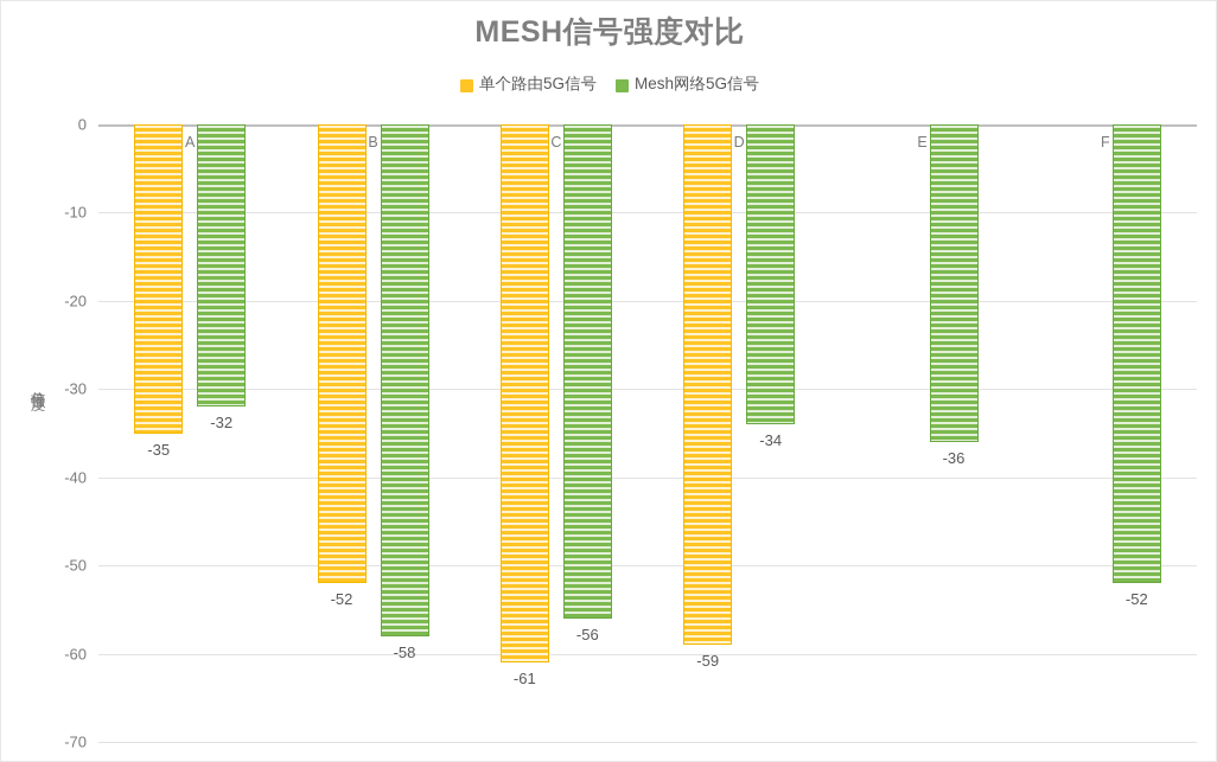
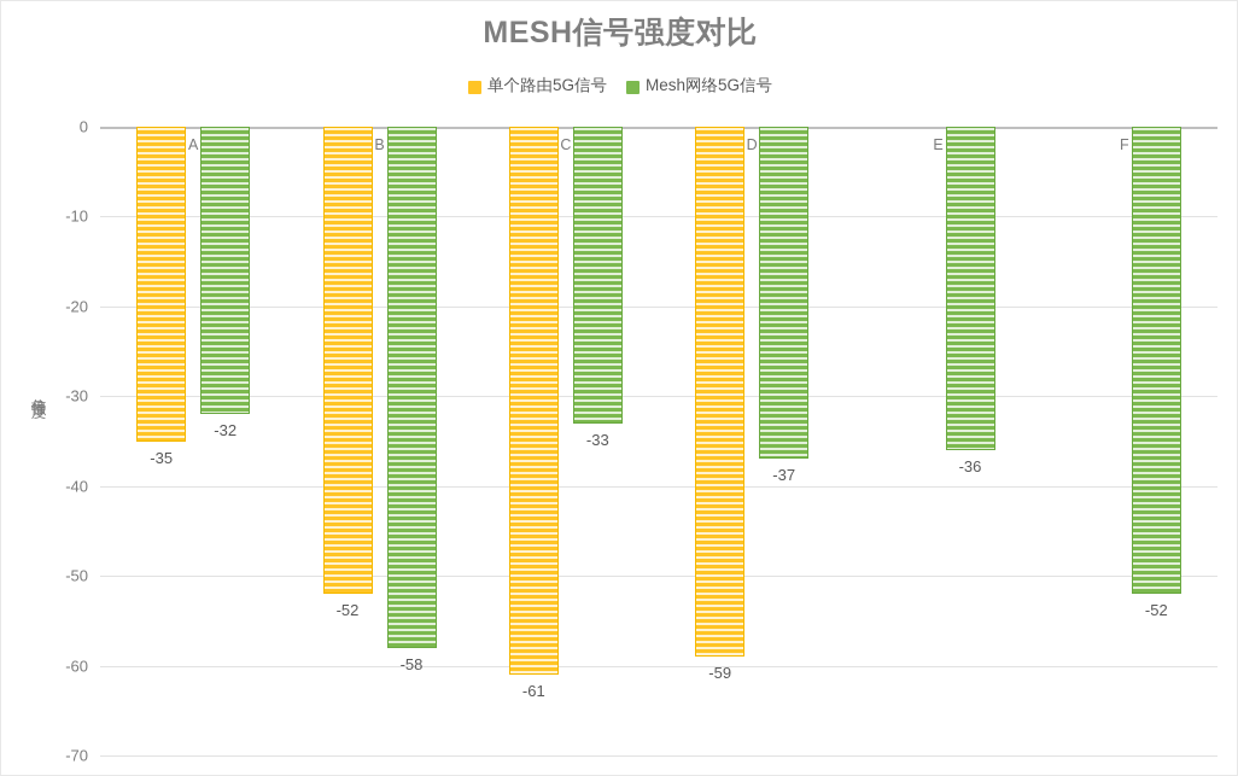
Mesh网络5G信号/C: -56 -> -33
Mesh网络5G信号/D: -34 -> -37
